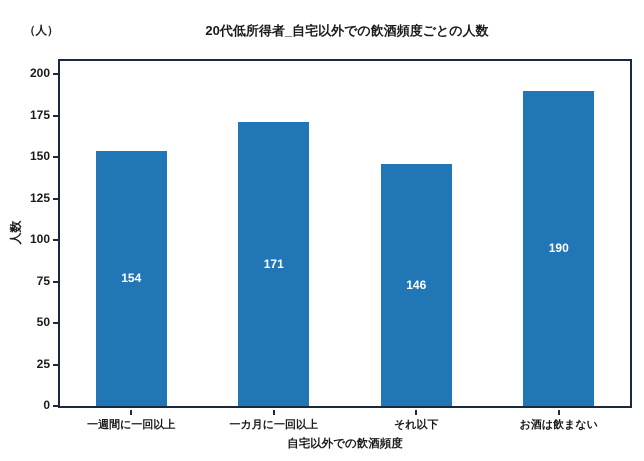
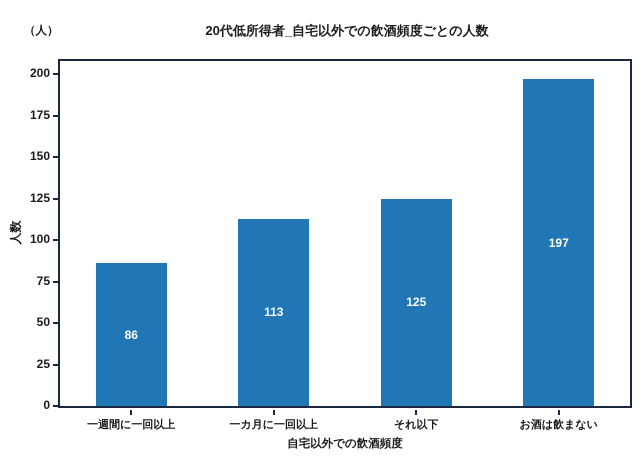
一週間に一回以上: 154 -> 86
一カ月に一回以上: 171 -> 113
それ以下: 146 -> 125
お酒は飲まない: 190 -> 197
